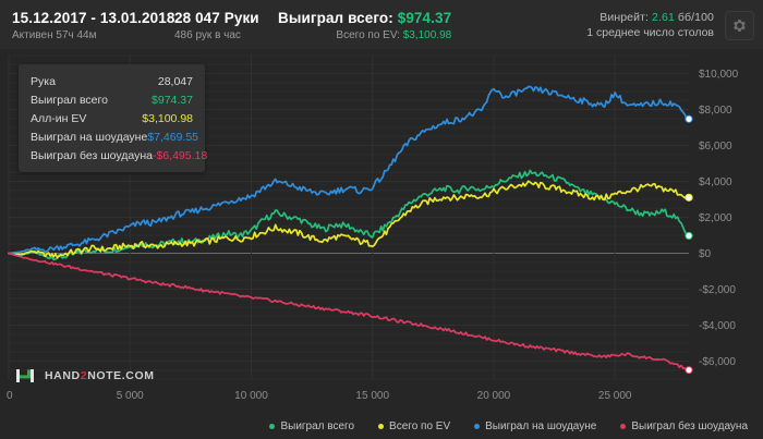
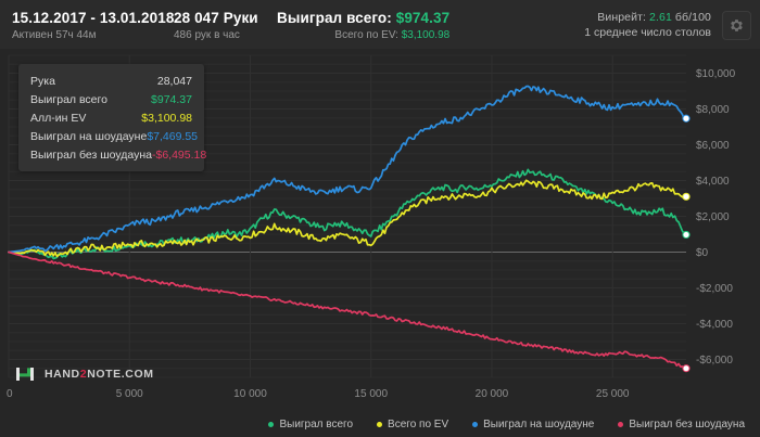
Выиграл на шоудауне/20000: $9200 -> $8300
Выиграл на шоудауне/25000: $8900 -> $8100
